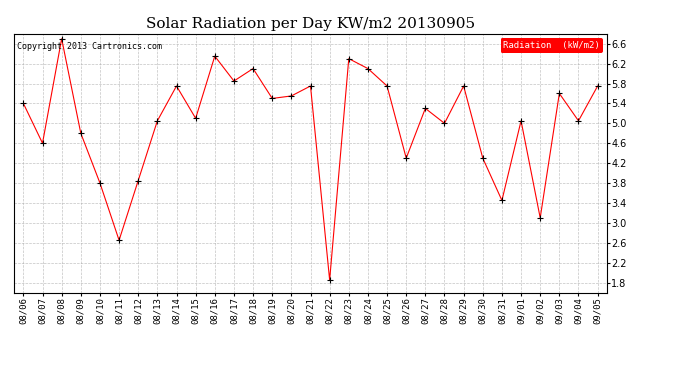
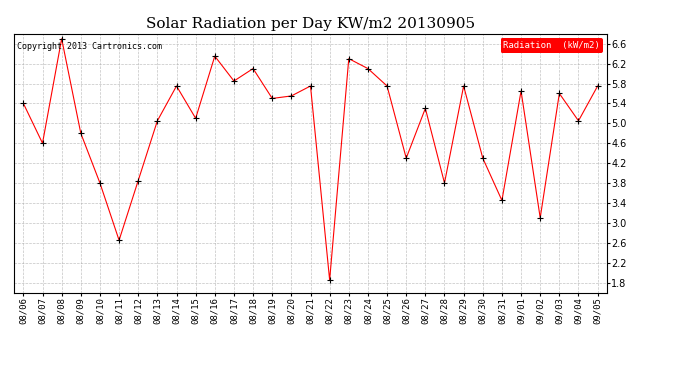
08/28: 5.00 -> 3.80
09/01: 5.05 -> 5.65
